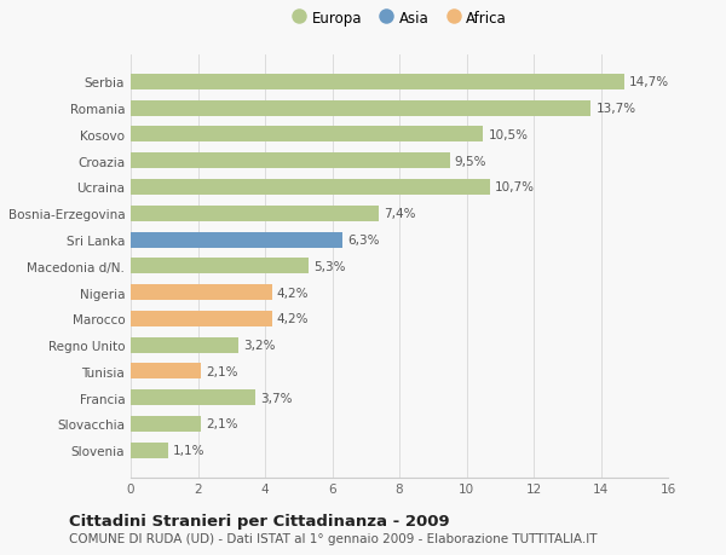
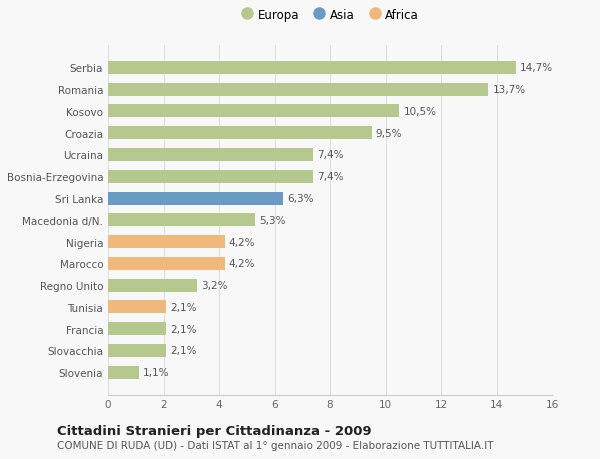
Ucraina: 10,7% -> 7,4%
Francia: 3,7% -> 2,1%
